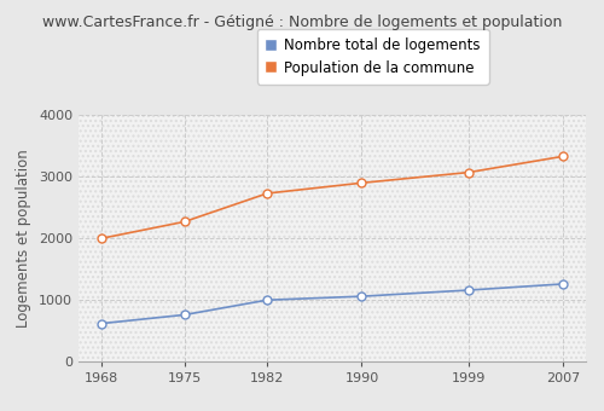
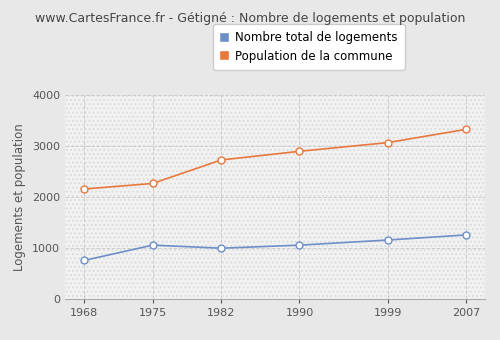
Nombre total de logements/1968: 620 -> 760
Population de la commune/1968: 2000 -> 2160
Nombre total de logements/1975: 760 -> 1060
